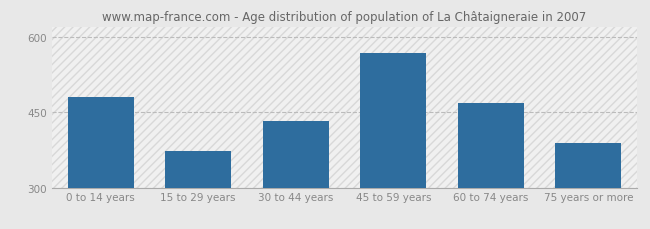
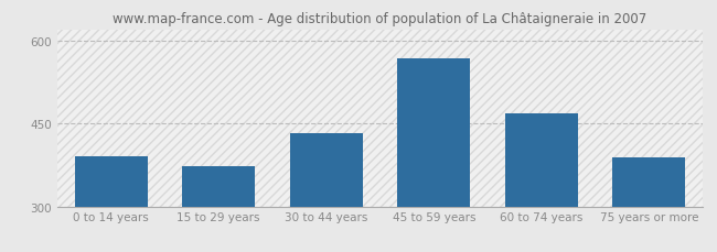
0 to 14 years: 480 -> 390
